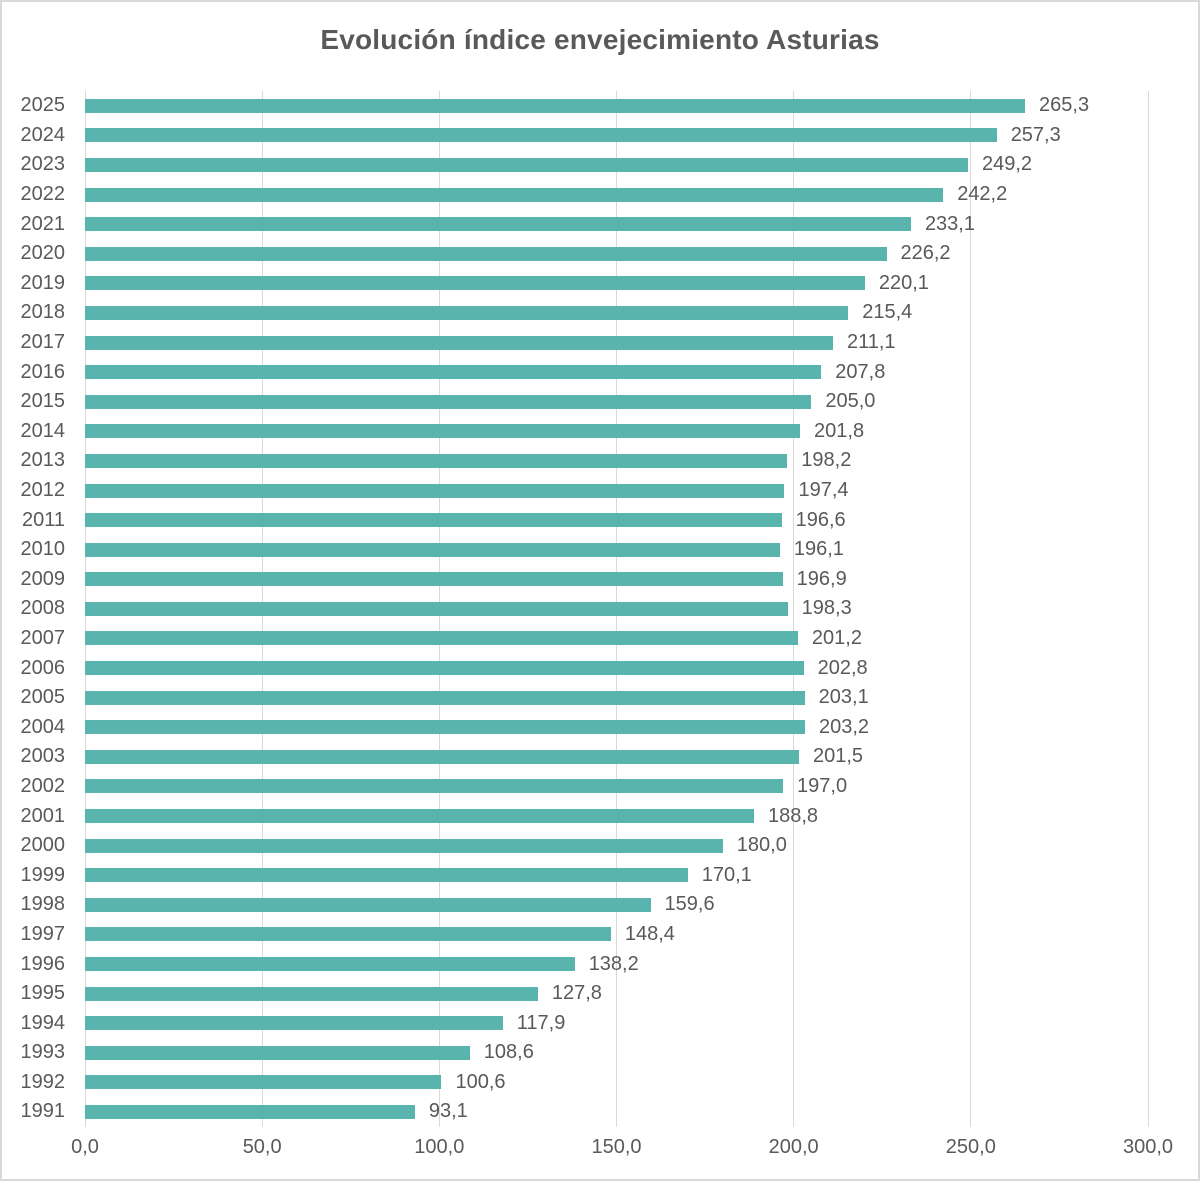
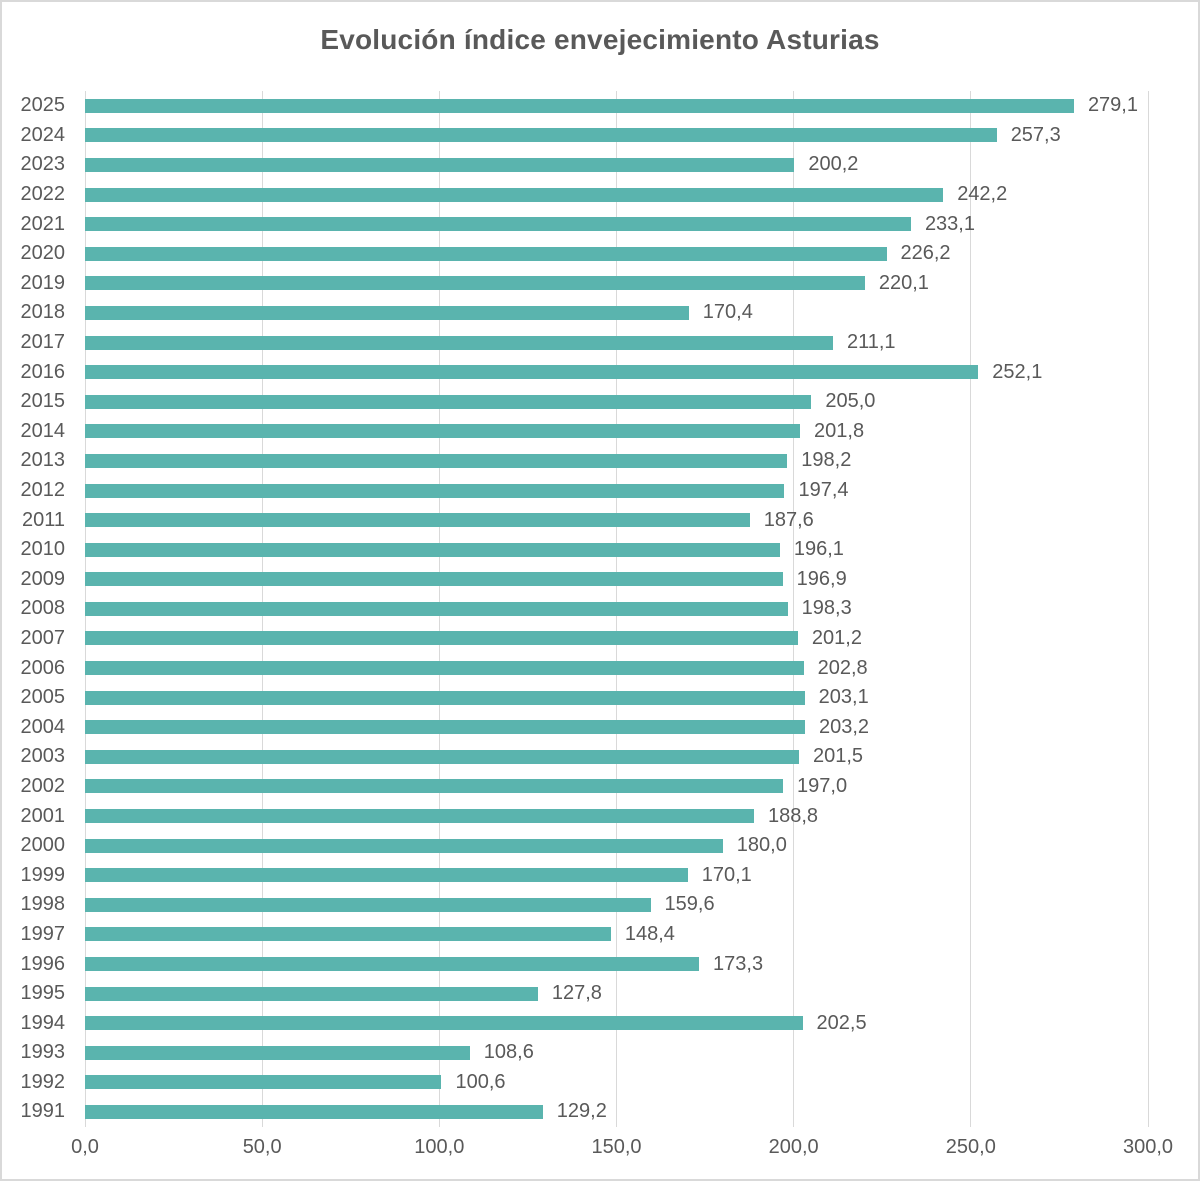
2025: 265,3 -> 279,1
2023: 249,2 -> 200,2
2018: 215,4 -> 170,4
2016: 207,8 -> 252,1
2011: 196,6 -> 187,6
1996: 138,2 -> 173,3
1994: 117,9 -> 202,5
1991: 93,1 -> 129,2
